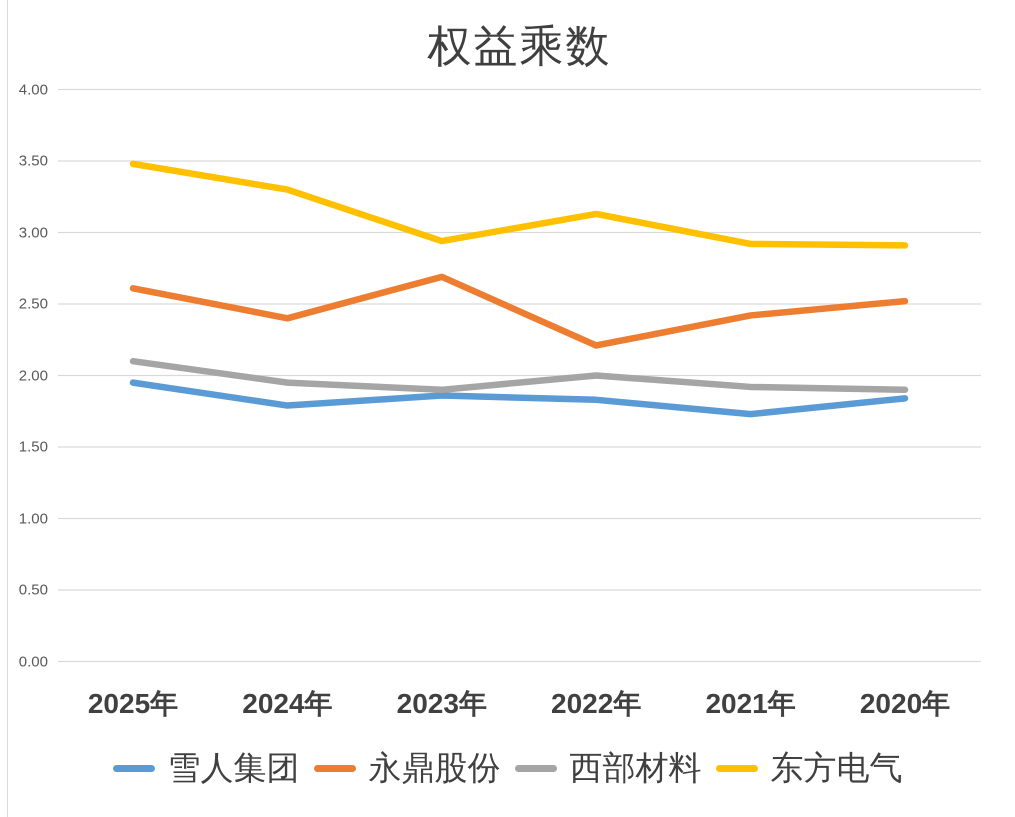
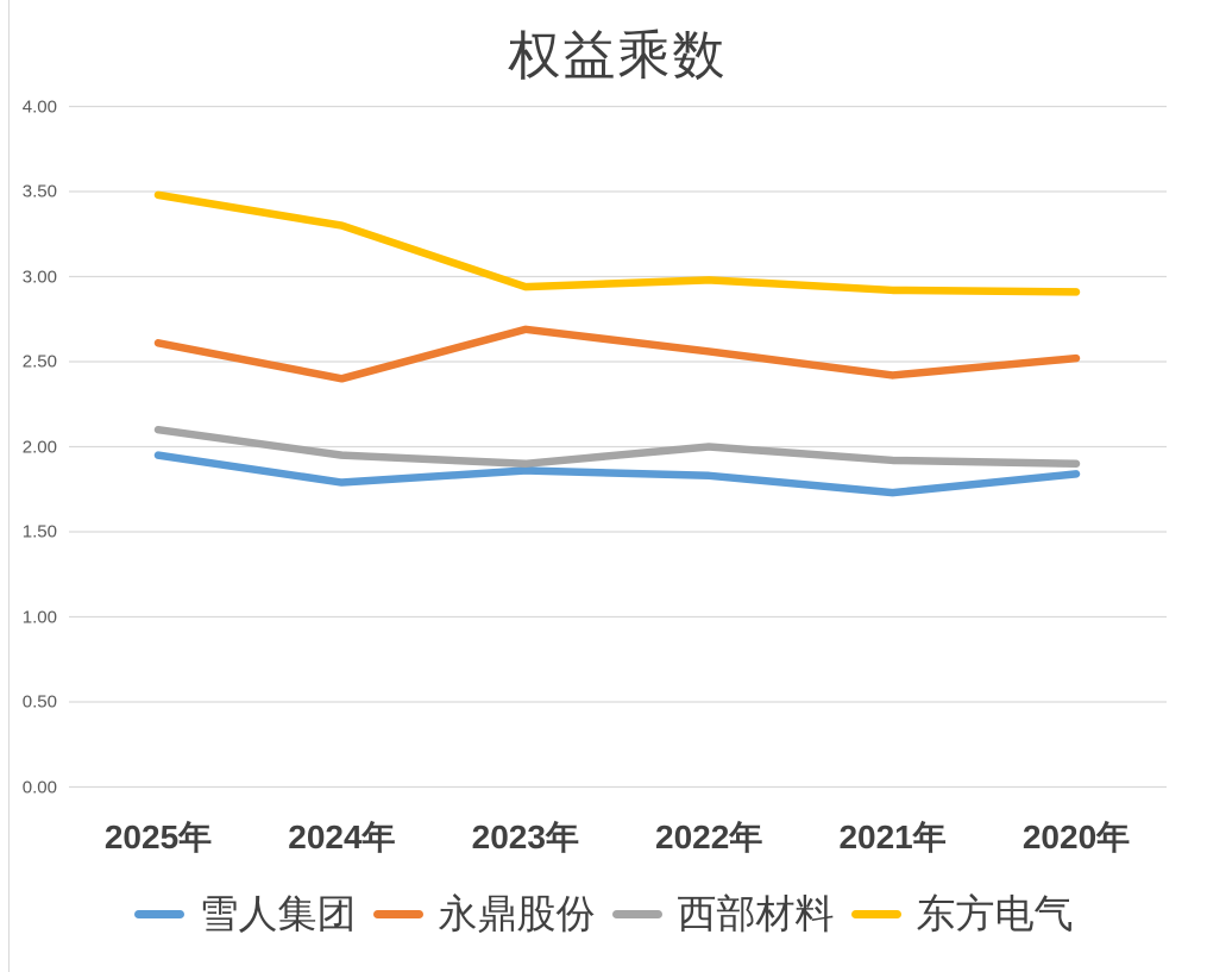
永鼎股份/2022年: 2.21 -> 2.56
东方电气/2022年: 3.13 -> 2.98
